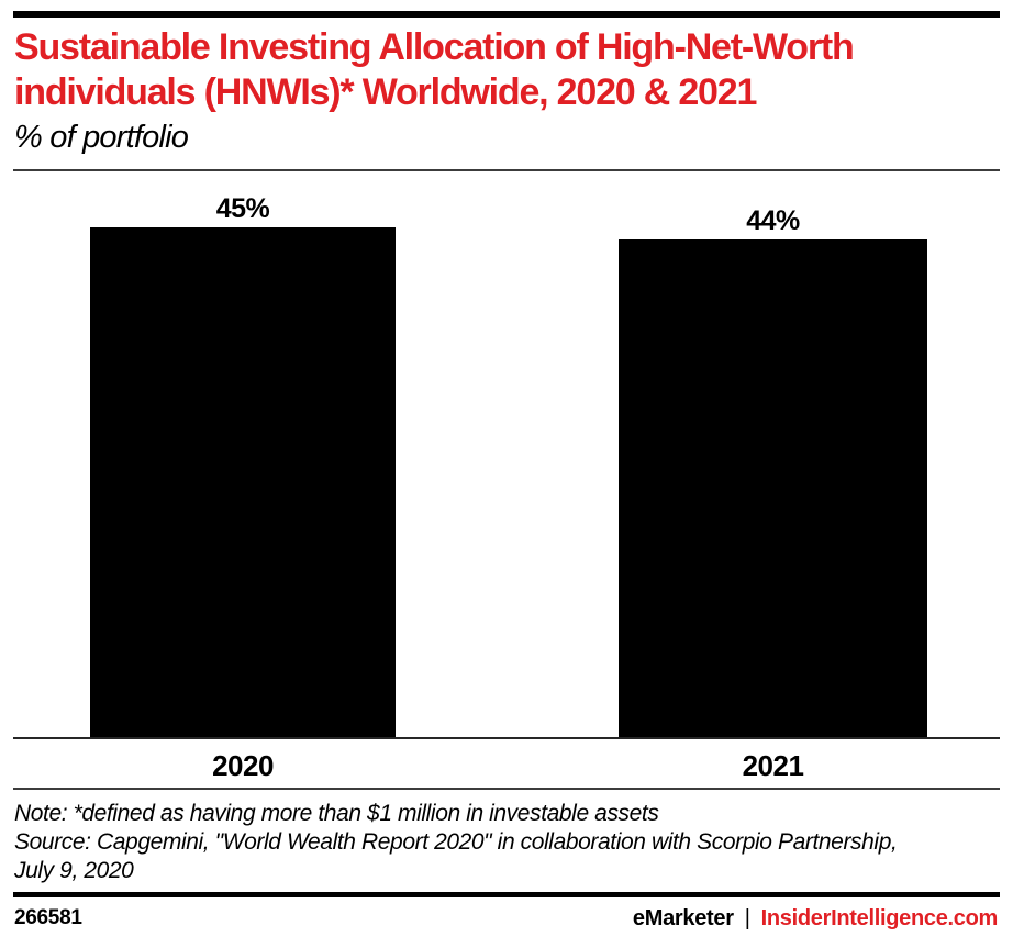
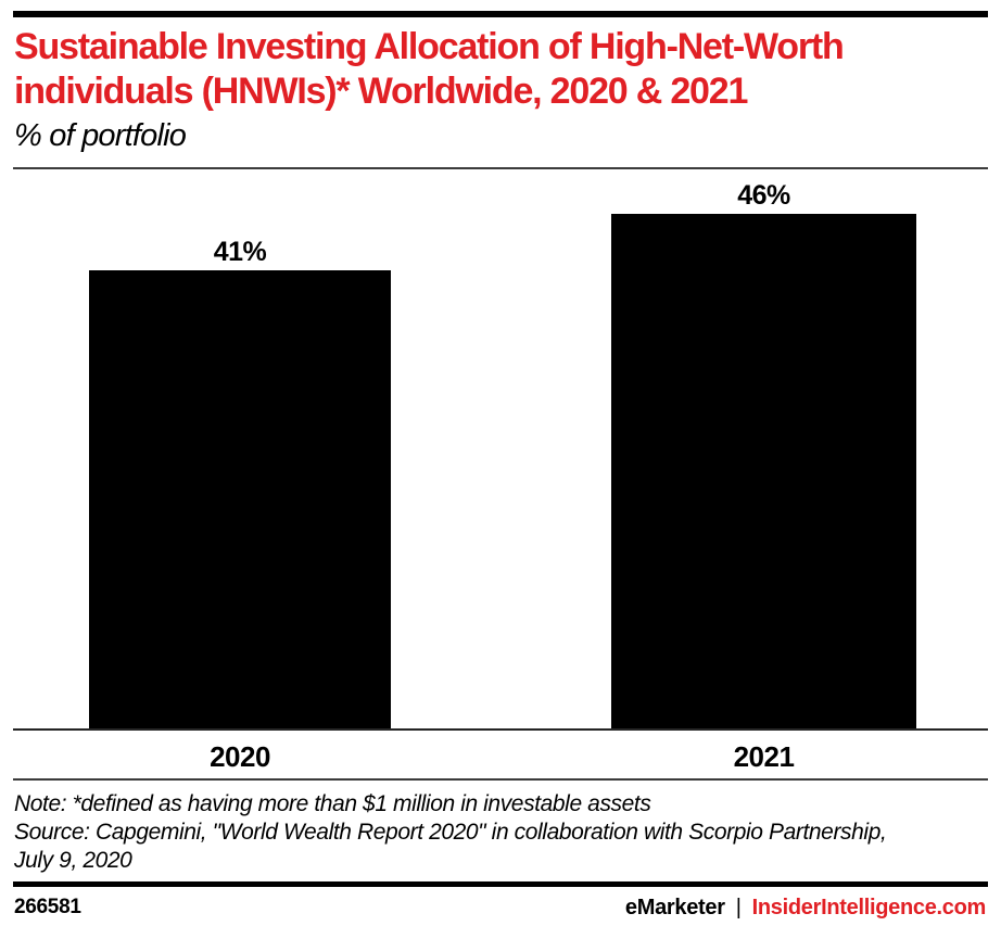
2020: 45% -> 41%
2021: 44% -> 46%
